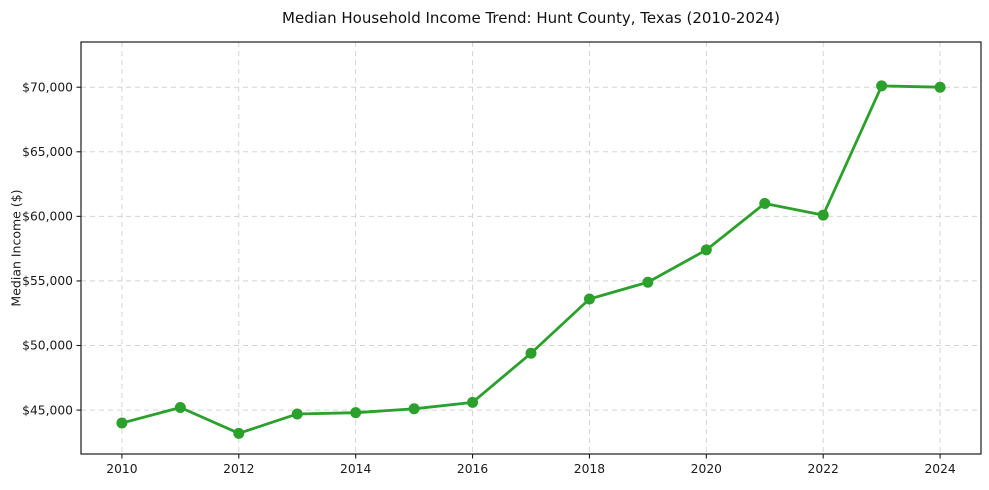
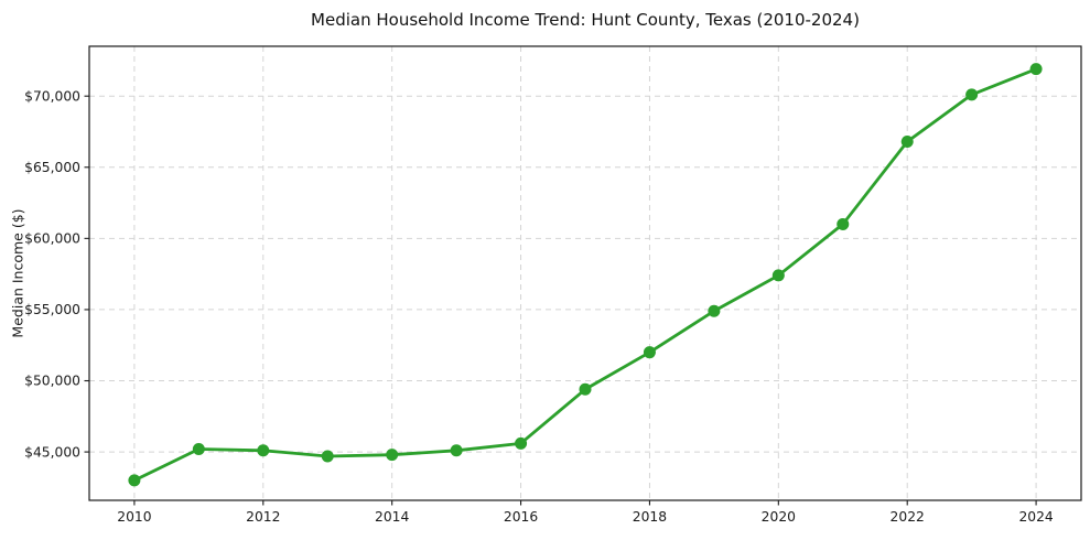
2010: $44000 -> $43000
2012: $43200 -> $45100
2018: $53600 -> $52000
2022: $60100 -> $66800
2024: $70000 -> $71900
